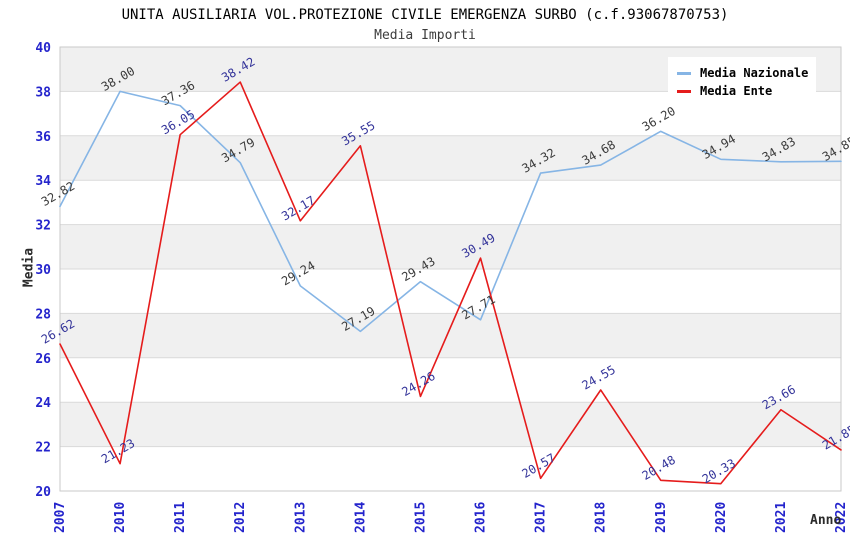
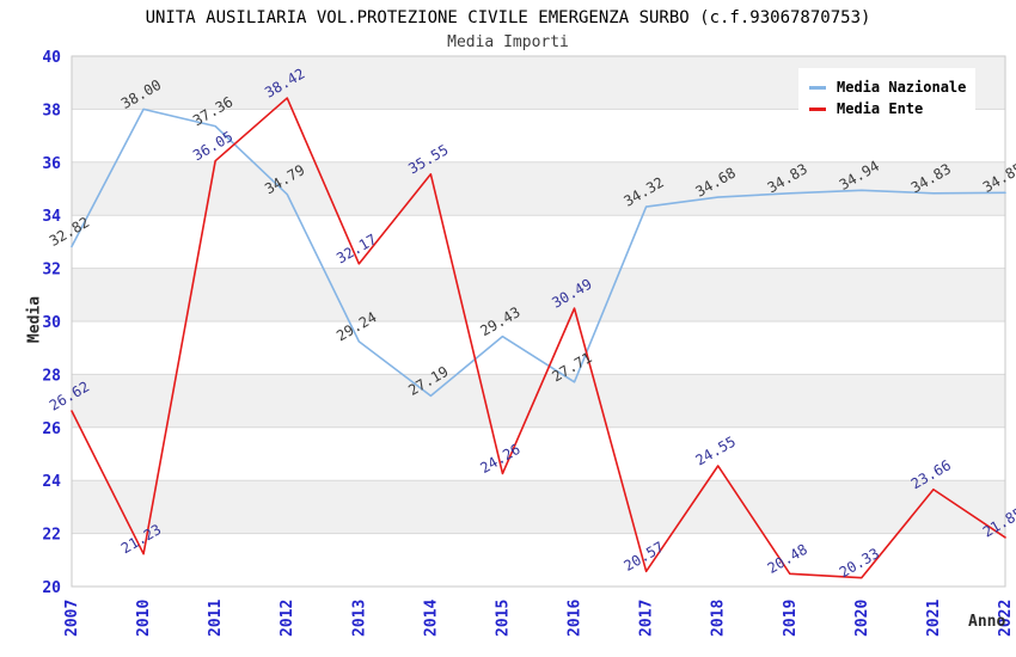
Media Nazionale/2019: 36.20 -> 34.83
